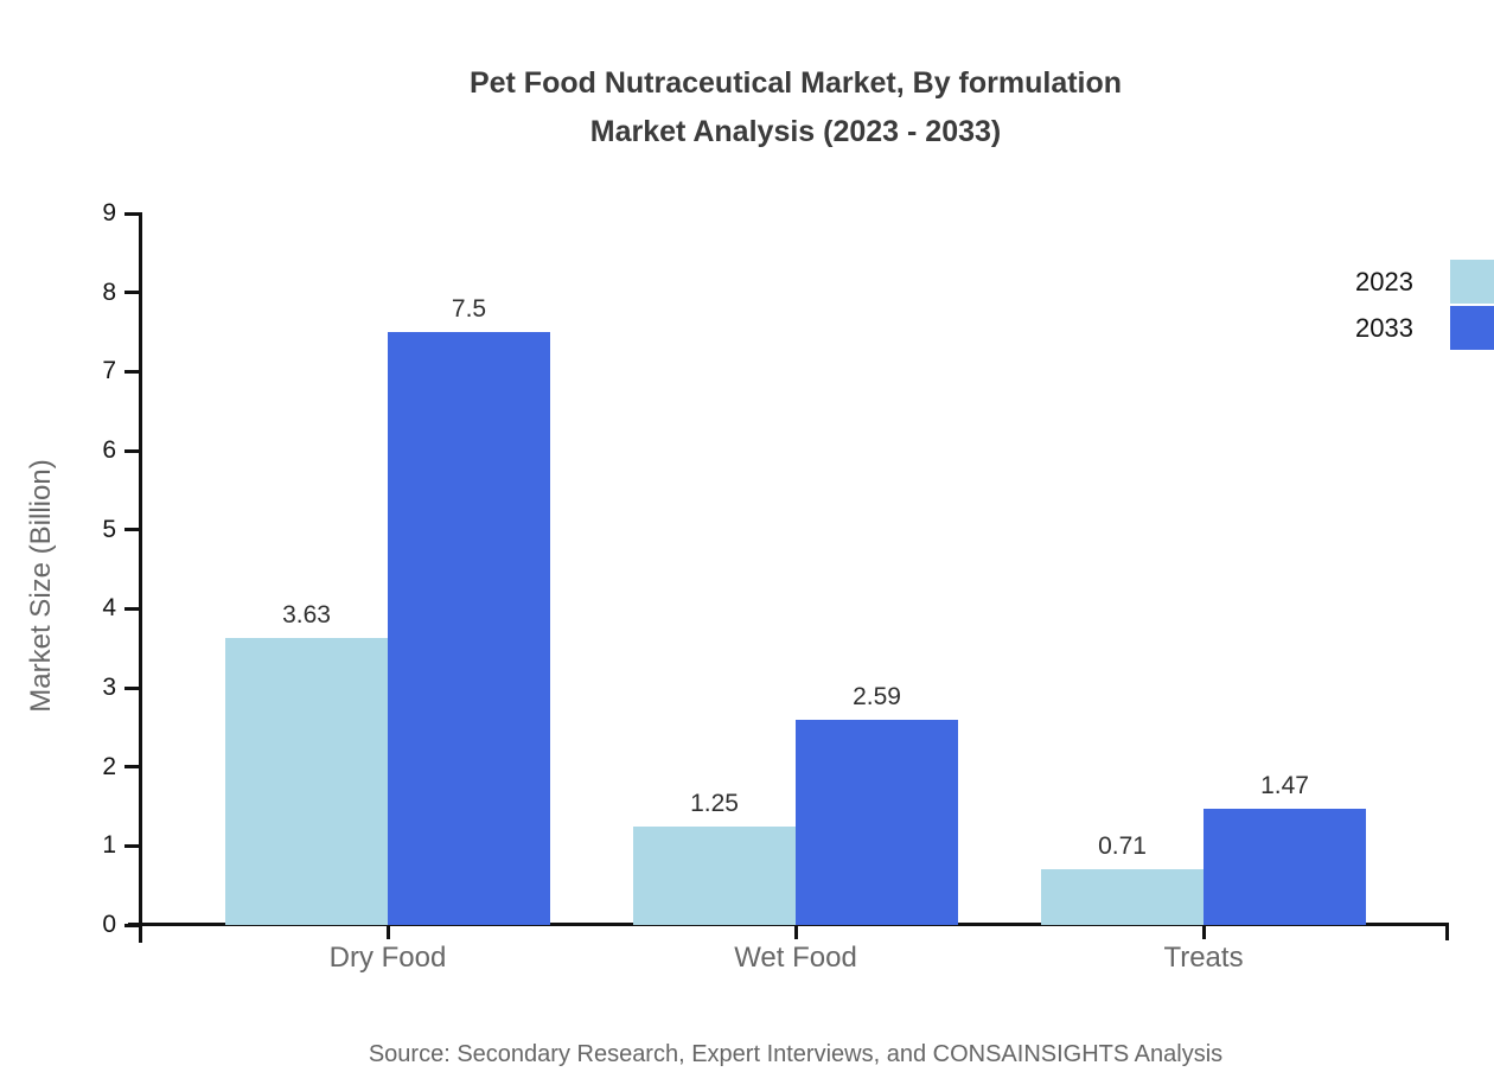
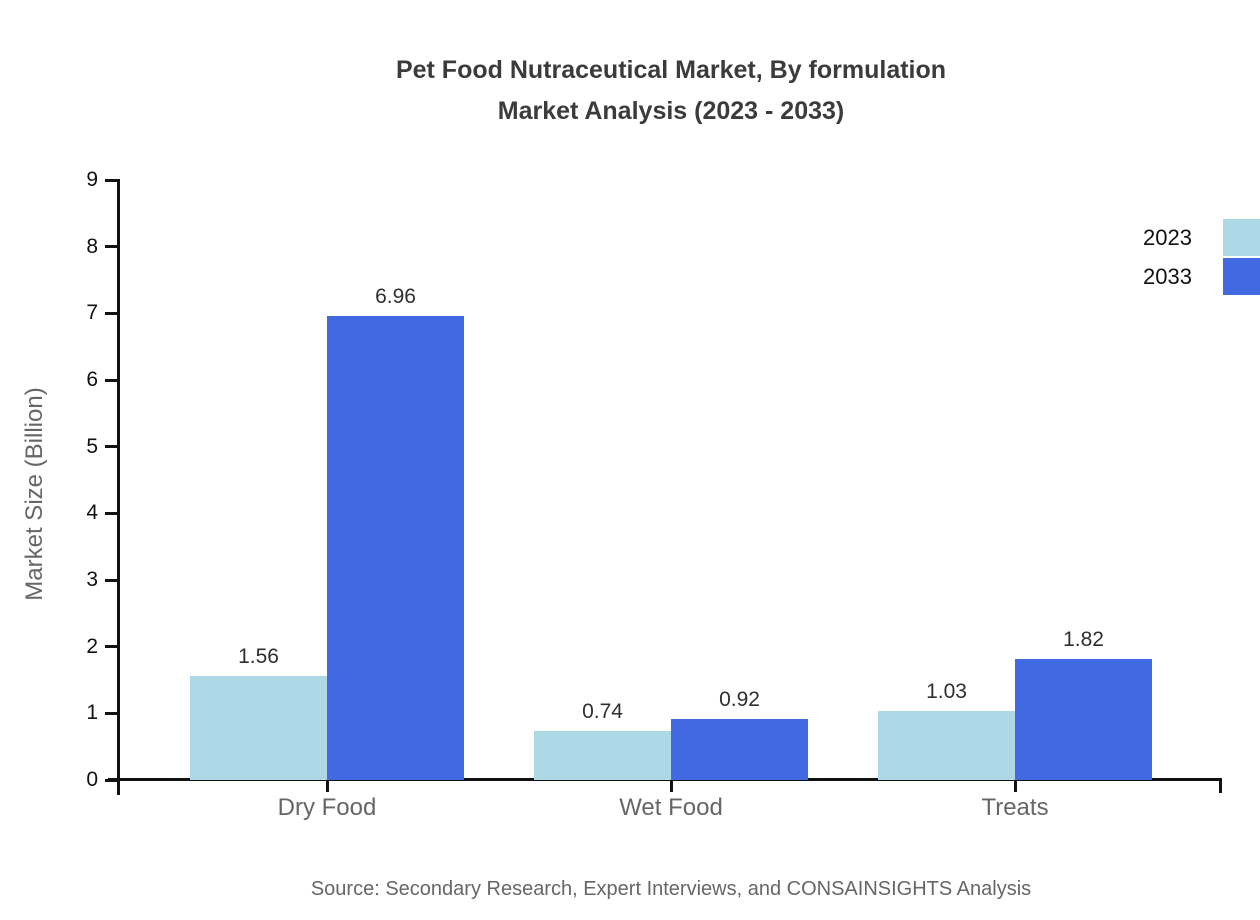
2023/Dry Food: 3.63 -> 1.56
2033/Dry Food: 7.5 -> 6.96
2023/Wet Food: 1.25 -> 0.74
2033/Wet Food: 2.59 -> 0.92
2023/Treats: 0.71 -> 1.03
2033/Treats: 1.47 -> 1.82
